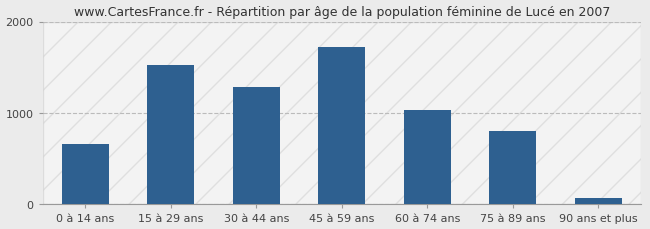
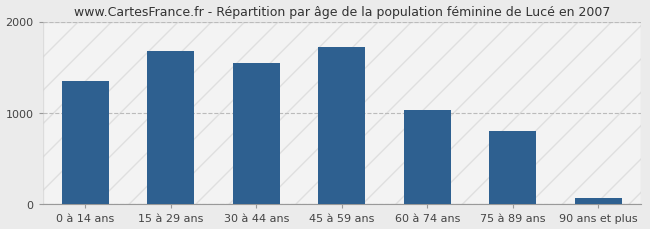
0 à 14 ans: 660 -> 1350
15 à 29 ans: 1520 -> 1680
30 à 44 ans: 1280 -> 1550
